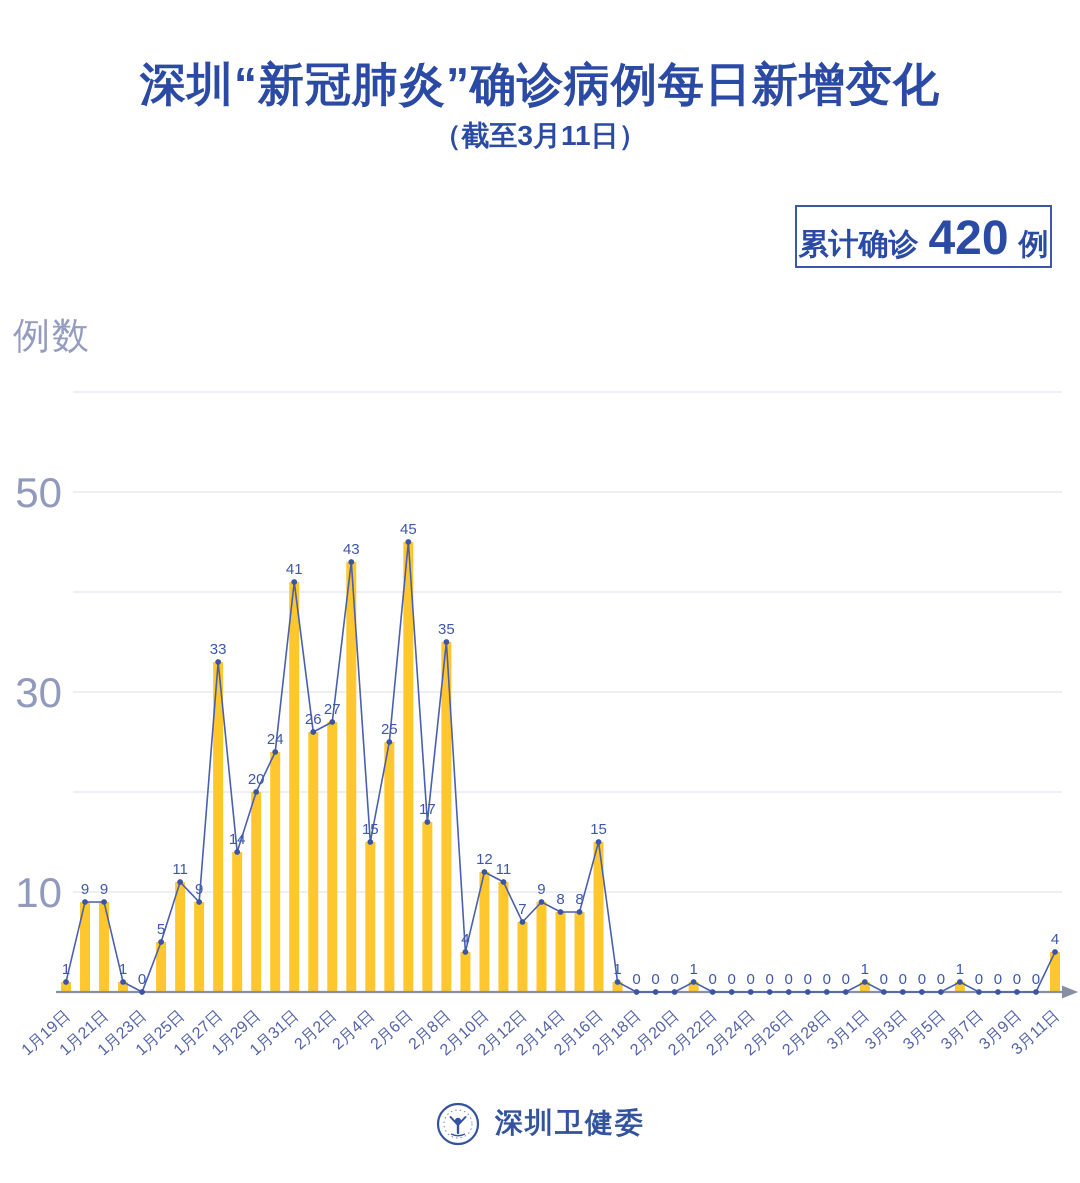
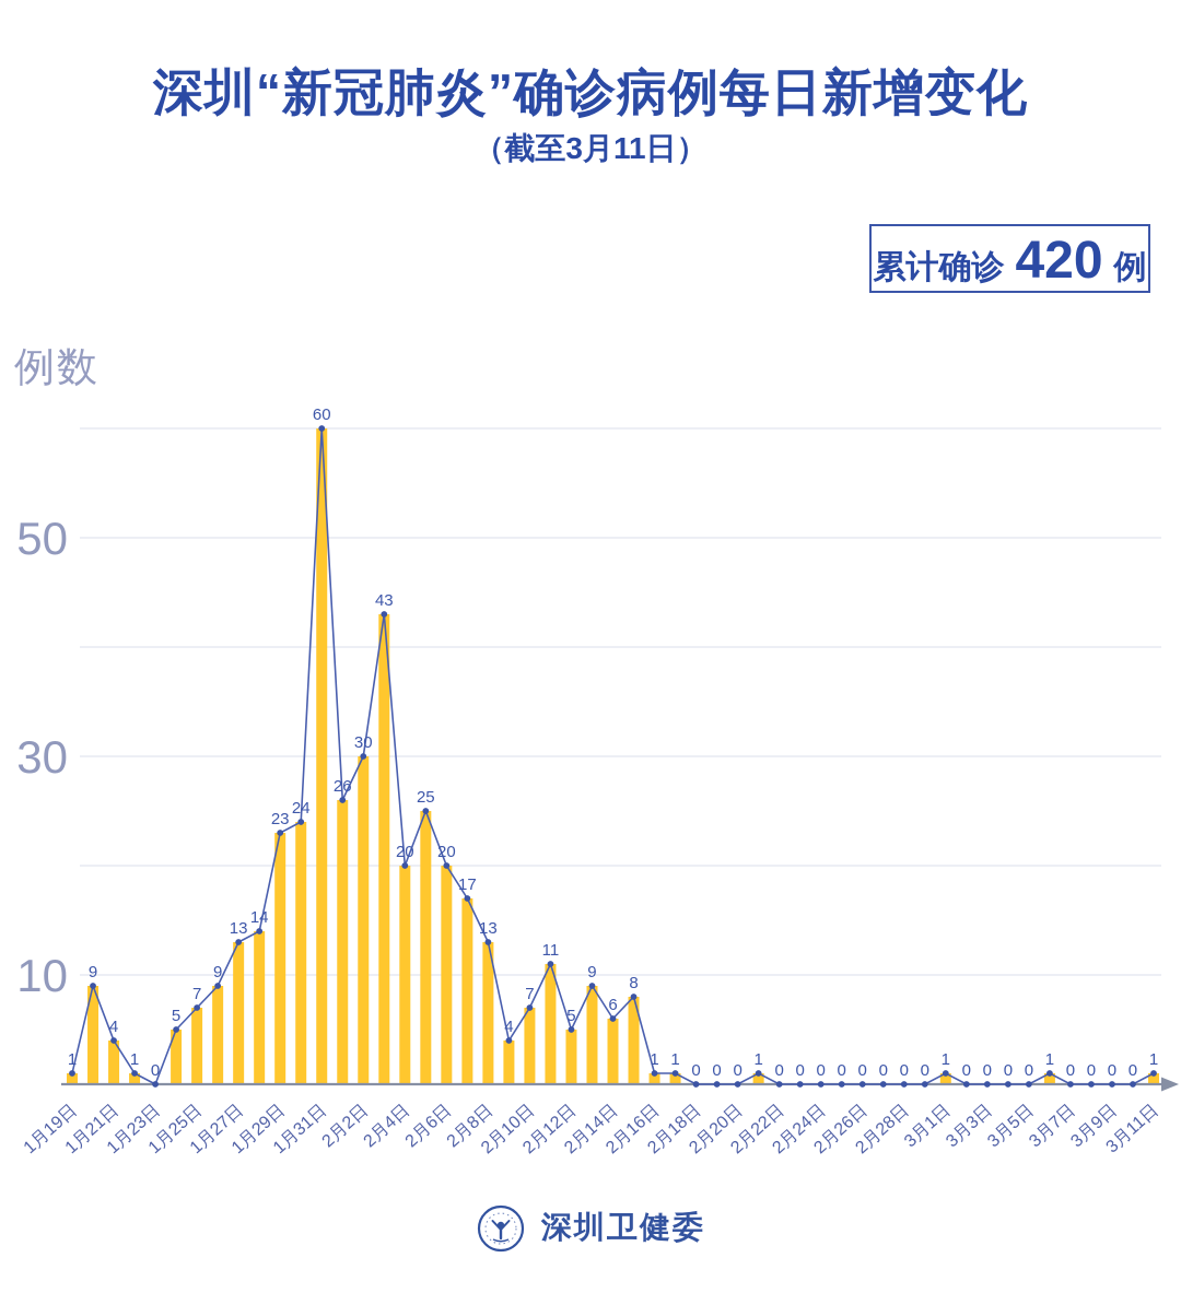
1月21日: 9 -> 4
1月25日: 11 -> 7
1月27日: 33 -> 13
1月29日: 20 -> 23
1月31日: 41 -> 60
2月2日: 27 -> 30
2月4日: 15 -> 20
2月6日: 45 -> 20
2月8日: 35 -> 13
2月10日: 12 -> 7
2月12日: 7 -> 5
2月14日: 8 -> 6
2月16日: 15 -> 1
3月11日: 4 -> 1
